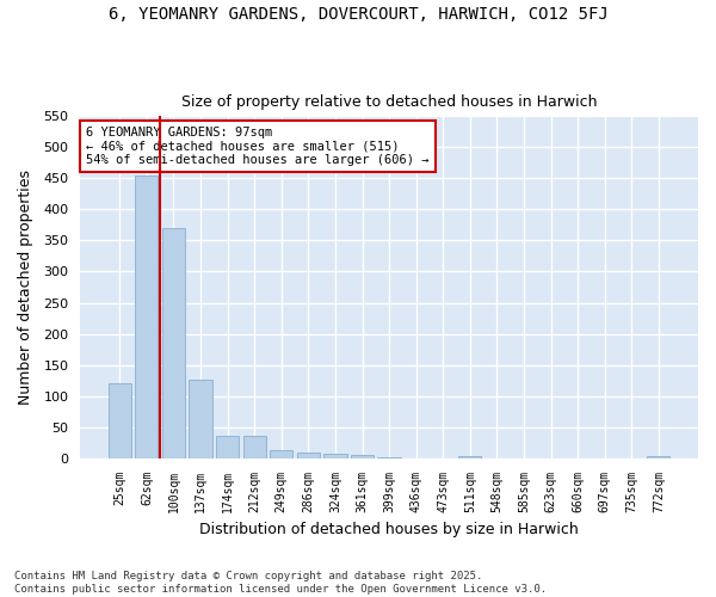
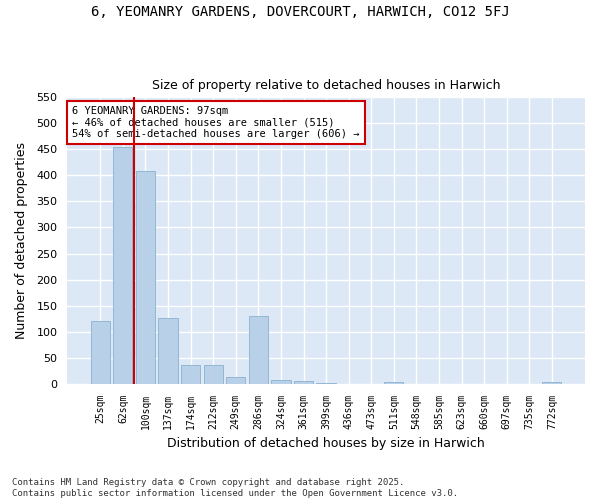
100sqm: 370 -> 408
286sqm: 9 -> 130
